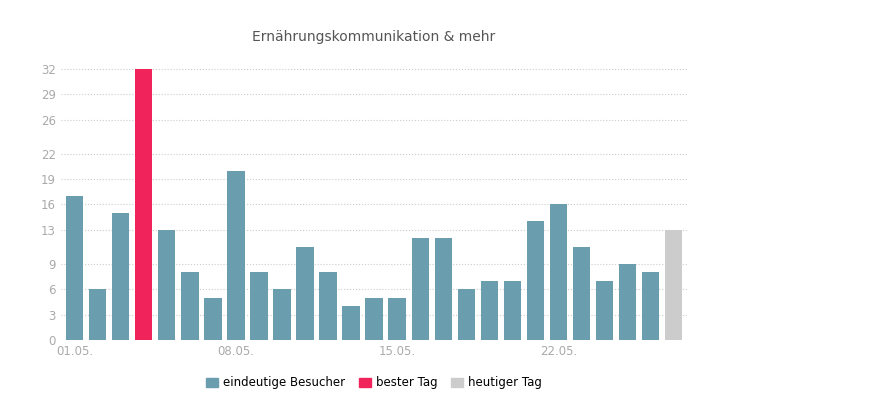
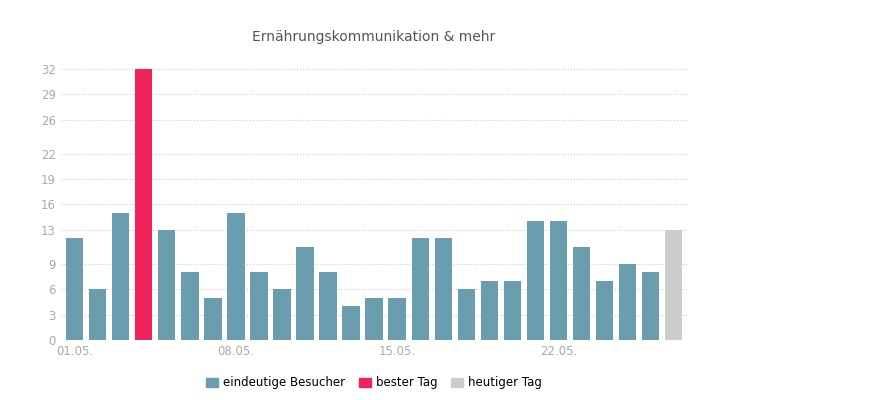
01.05.: 17 -> 12
08.05.: 20 -> 15
22.05.: 16 -> 14
